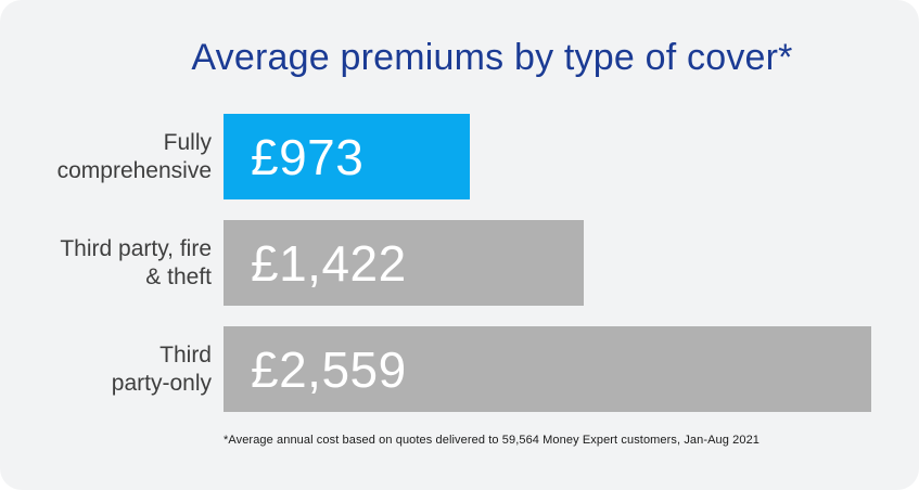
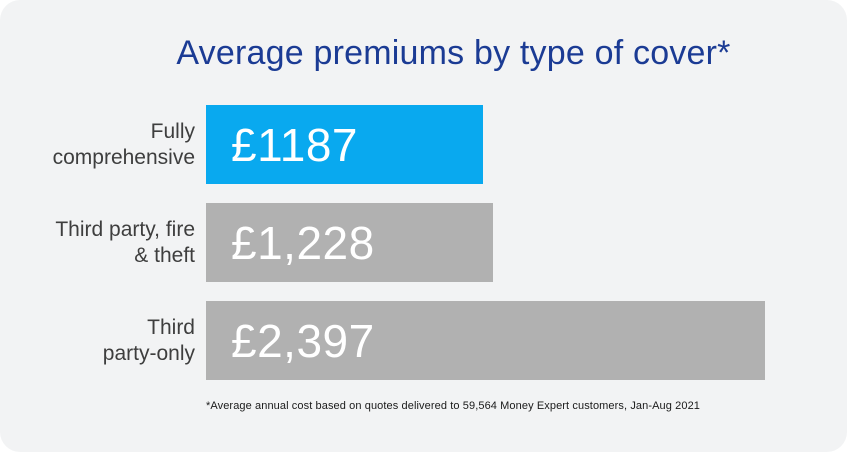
Fully comprehensive: £973 -> £1187
Third party, fire & theft: £1,422 -> £1,228
Third party-only: £2,559 -> £2,397
